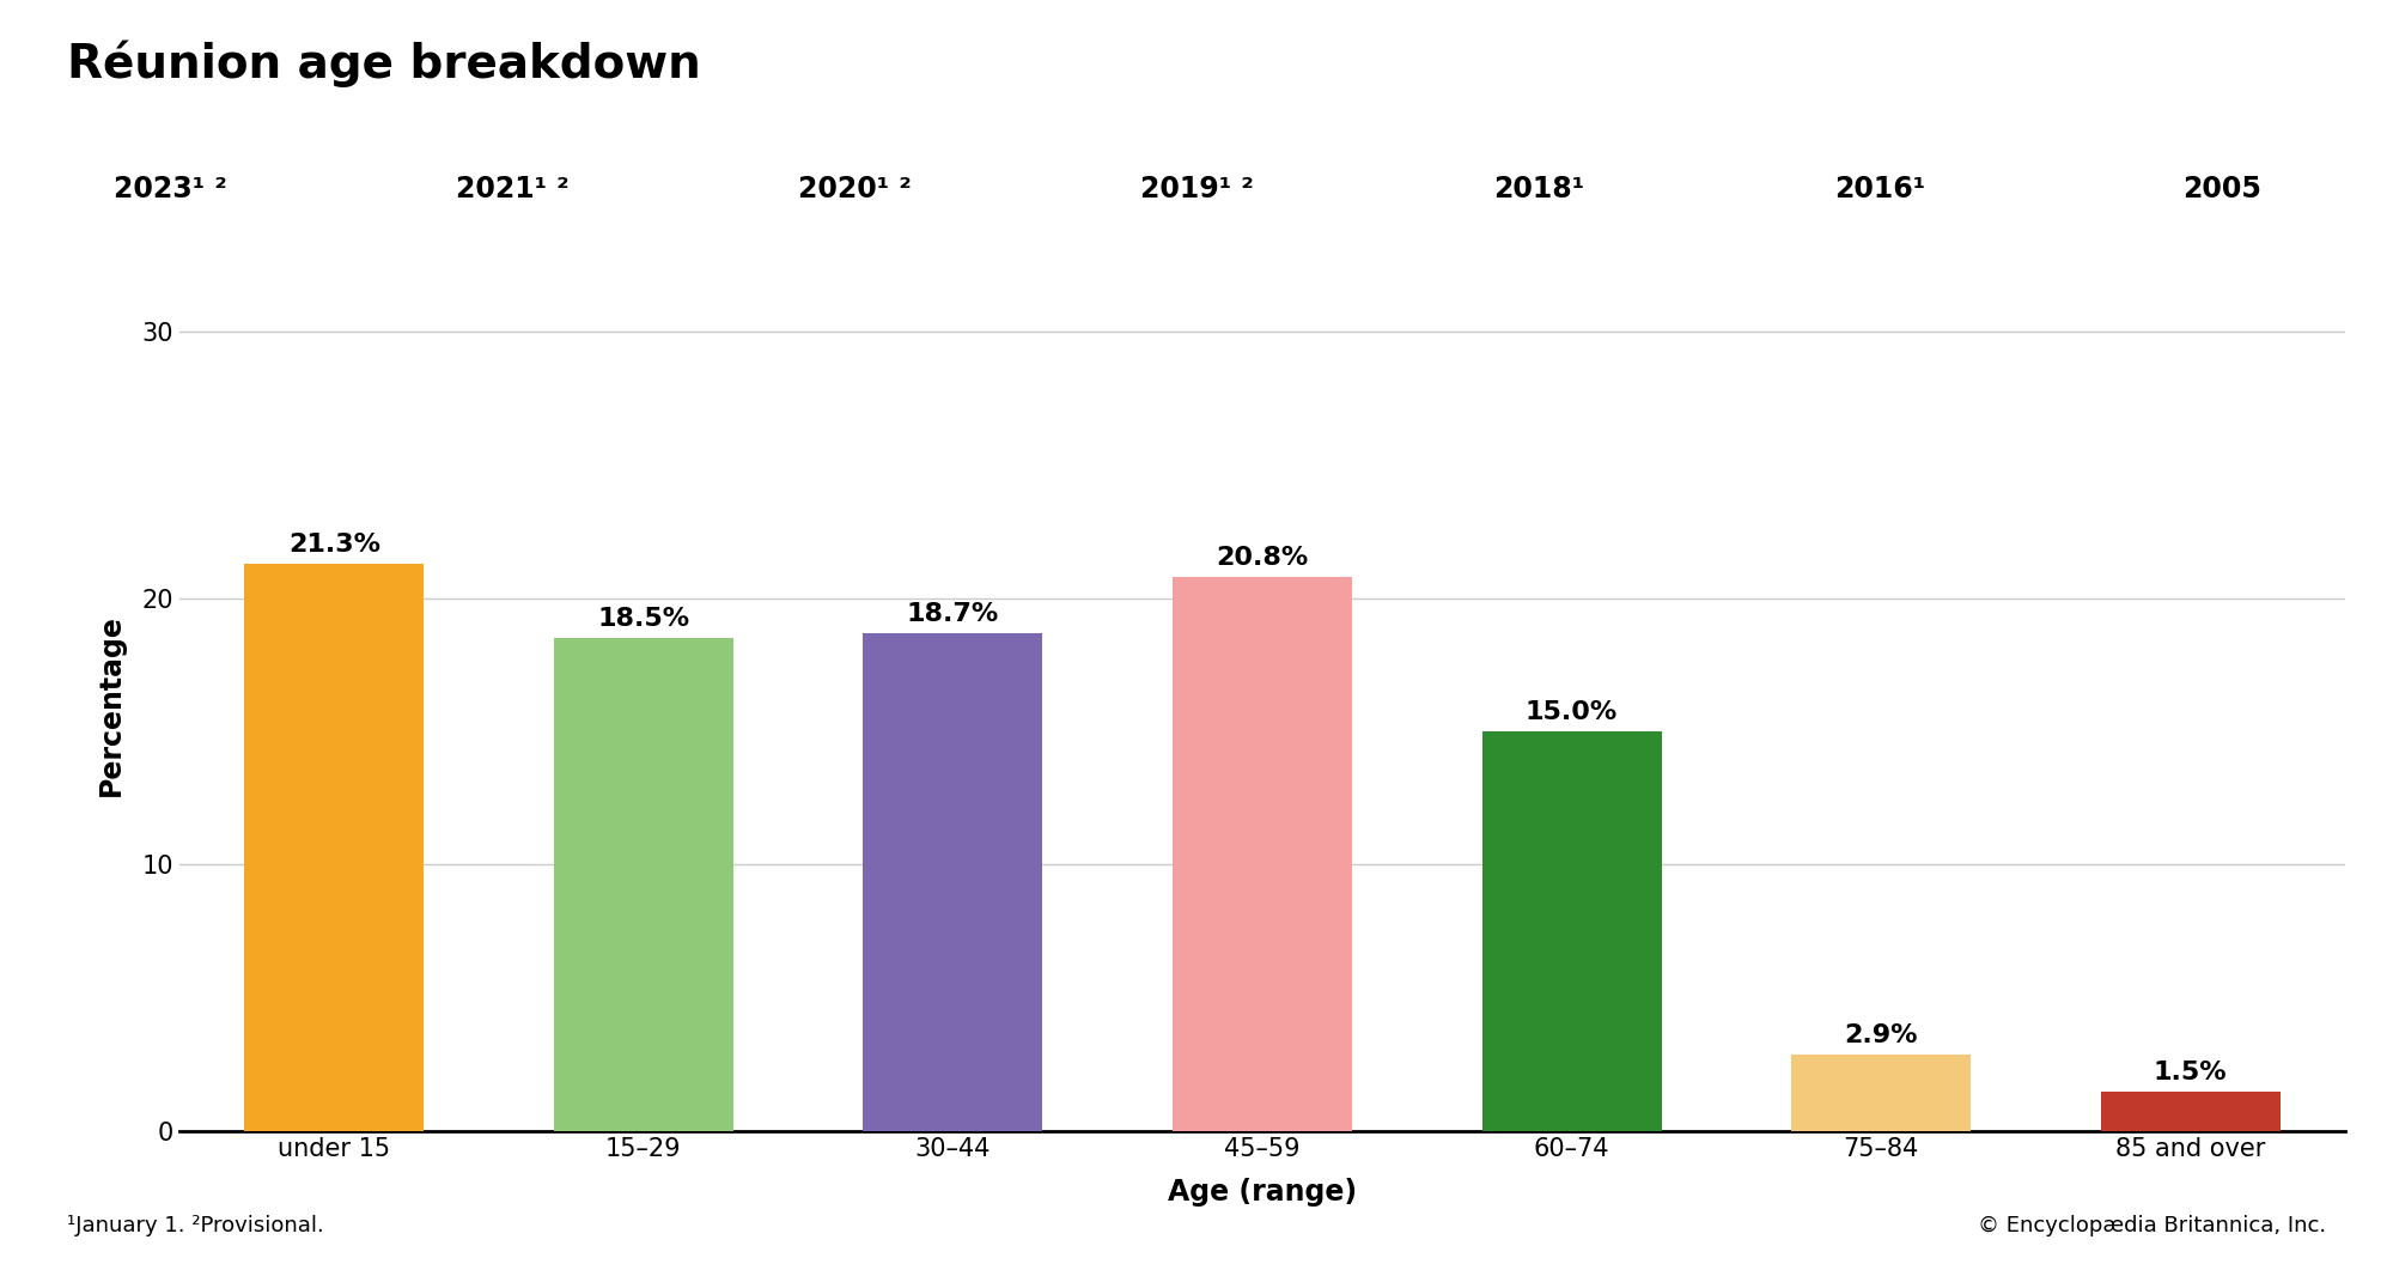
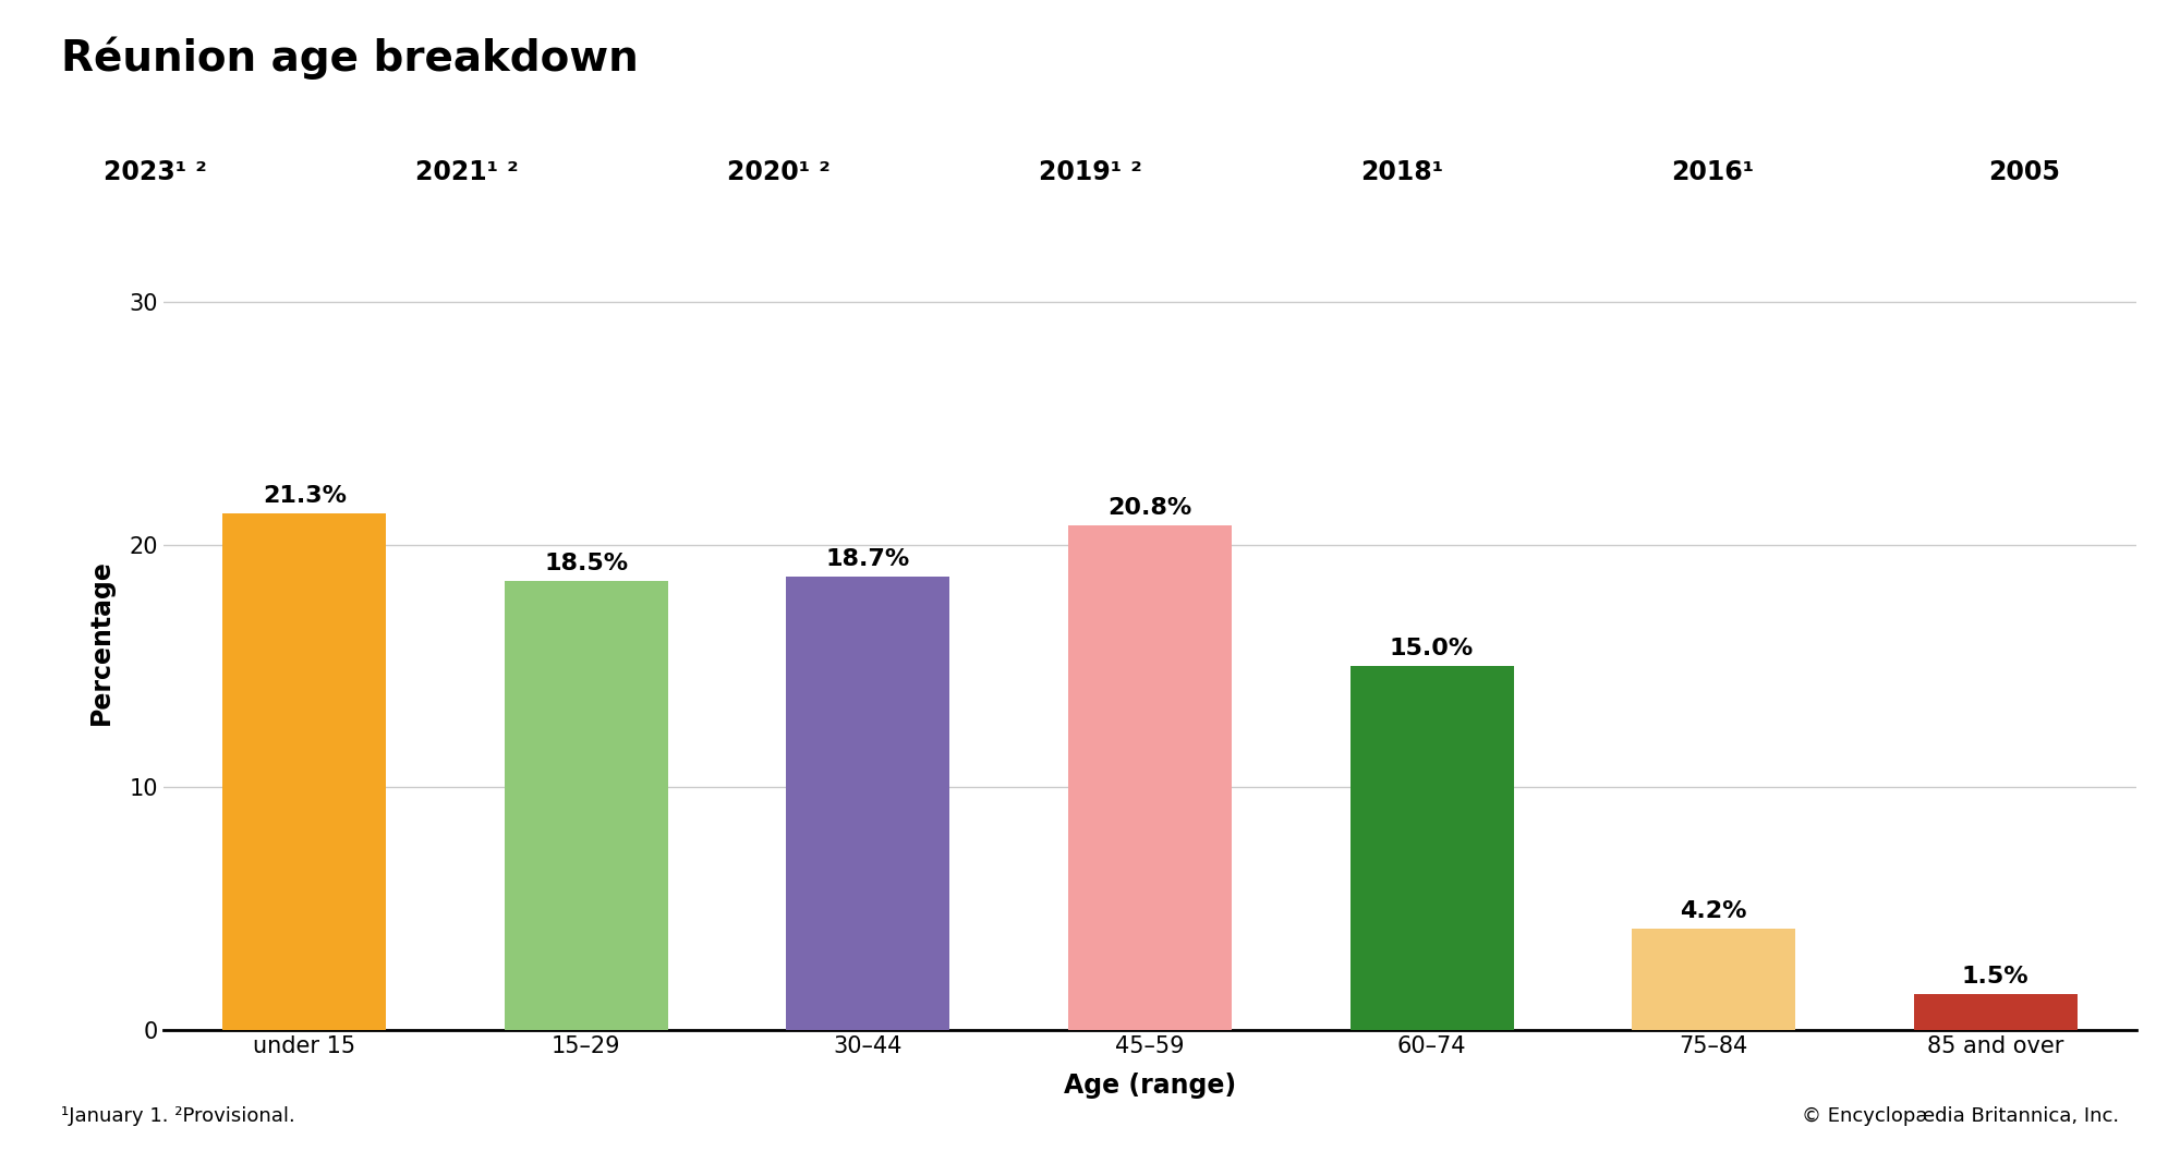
75–84: 2.9% -> 4.2%
